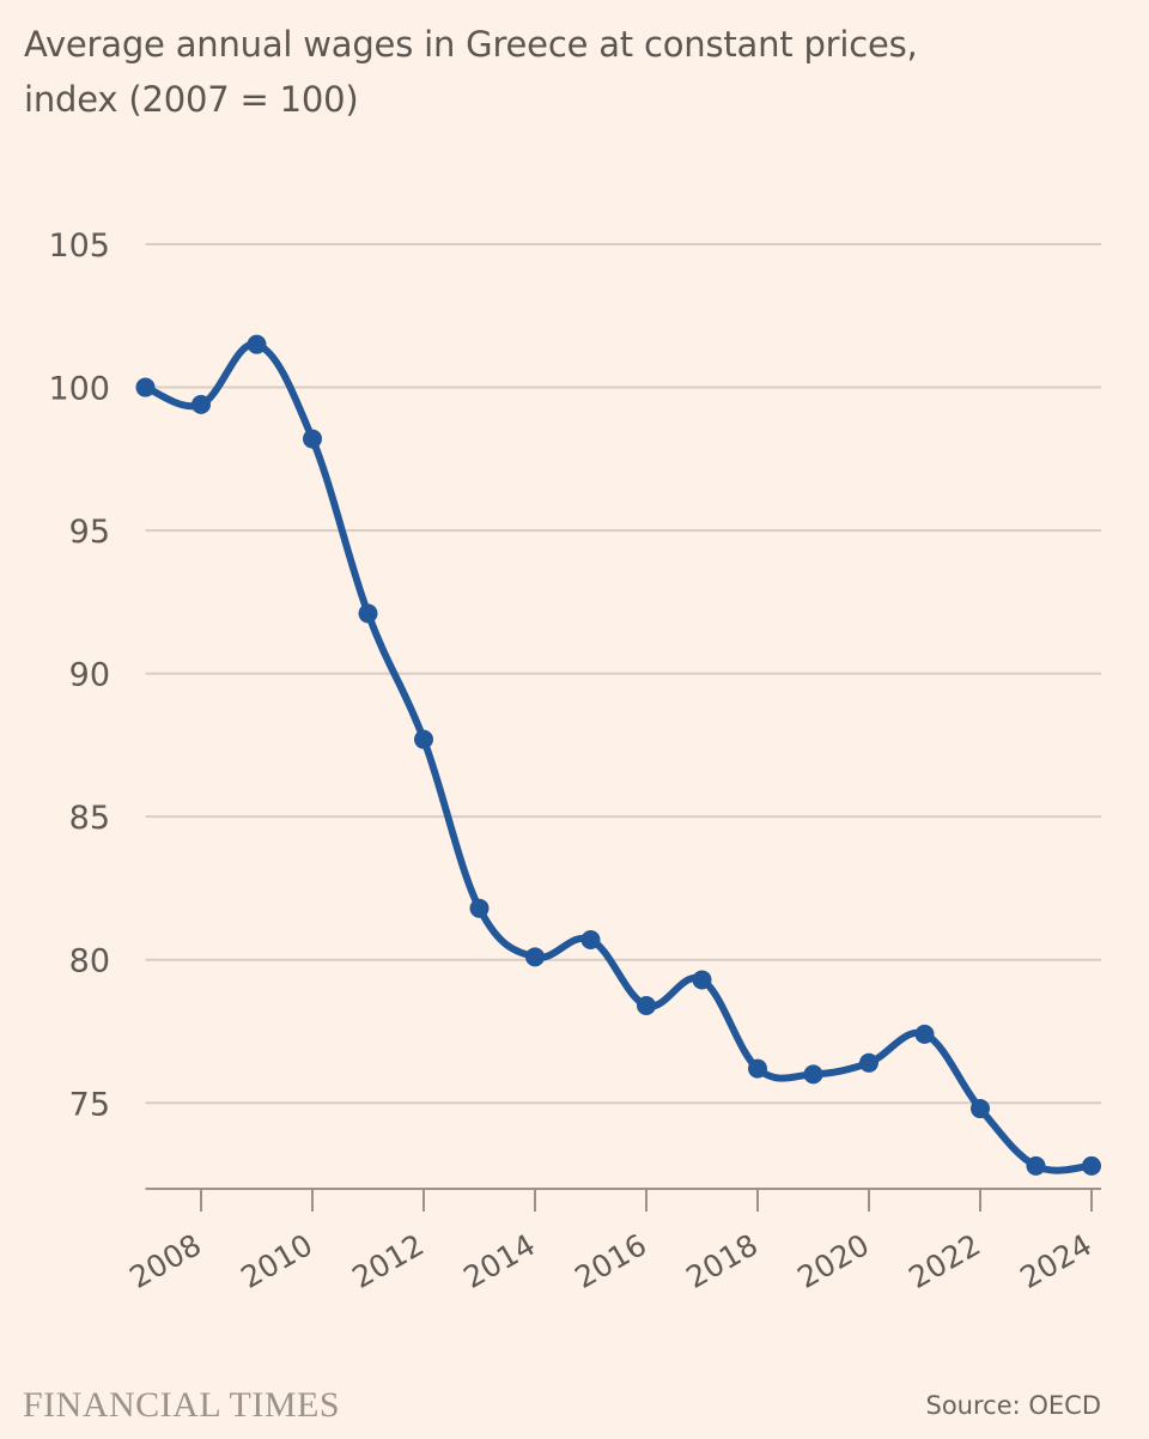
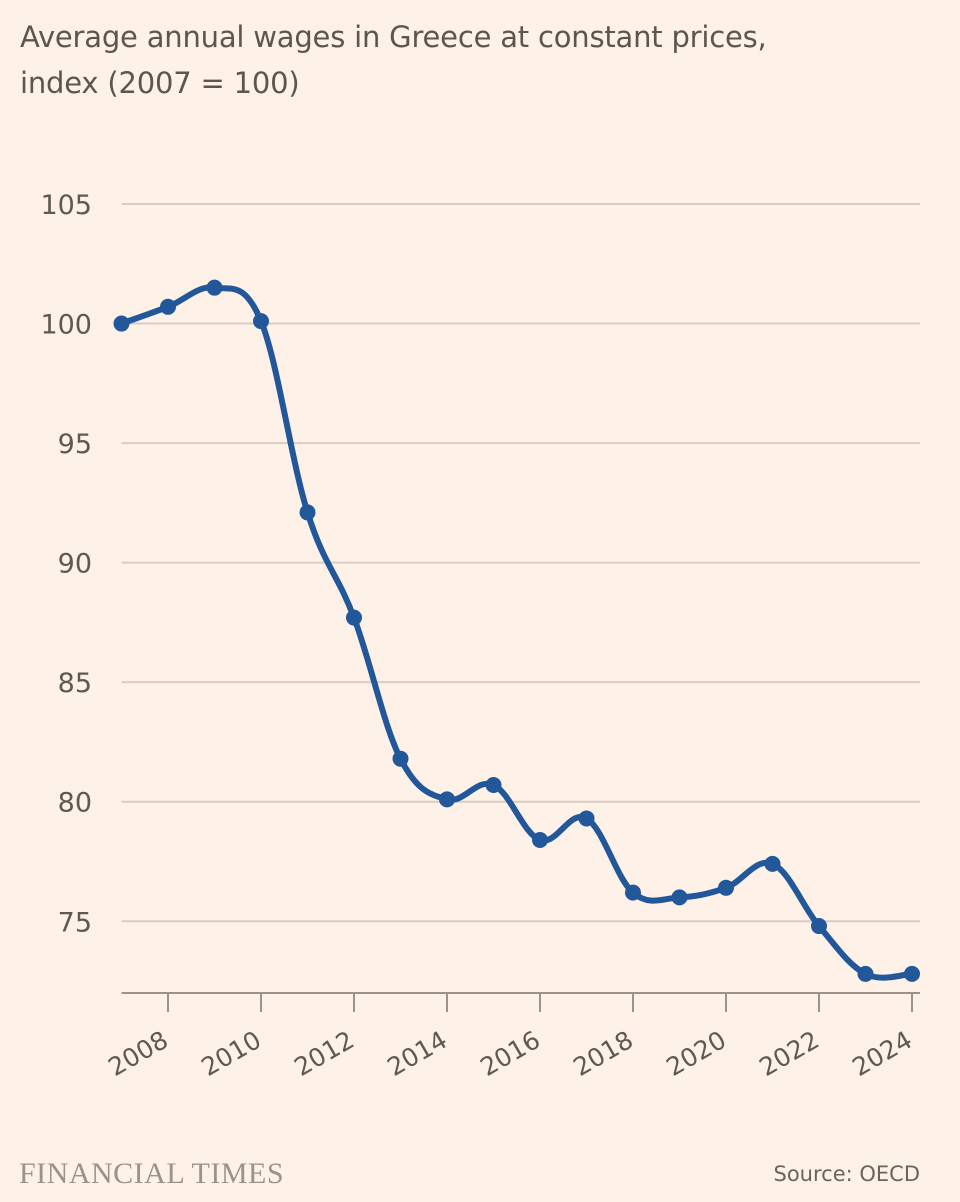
2008: 99.4 -> 100.7
2010: 98.2 -> 100.1
